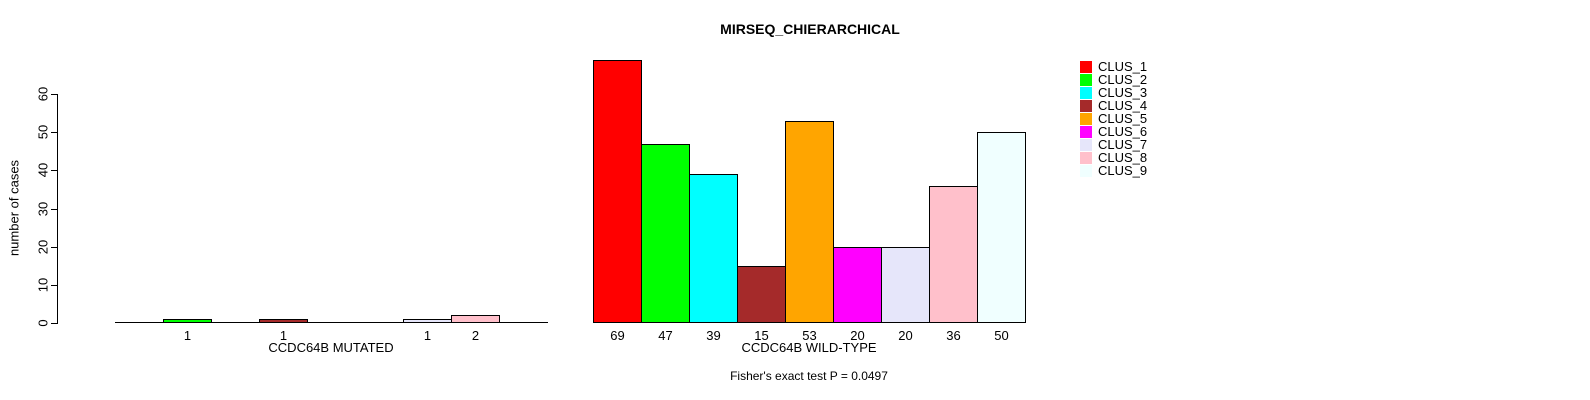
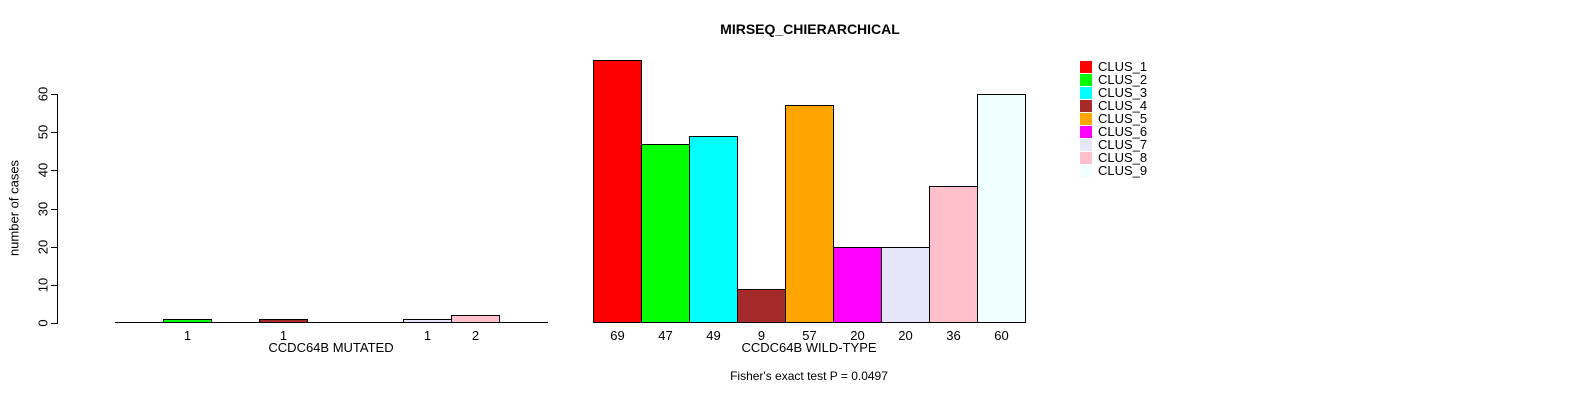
CLUS_3/CCDC64B WILD-TYPE: 39 -> 49
CLUS_4/CCDC64B WILD-TYPE: 15 -> 9
CLUS_5/CCDC64B WILD-TYPE: 53 -> 57
CLUS_9/CCDC64B WILD-TYPE: 50 -> 60
